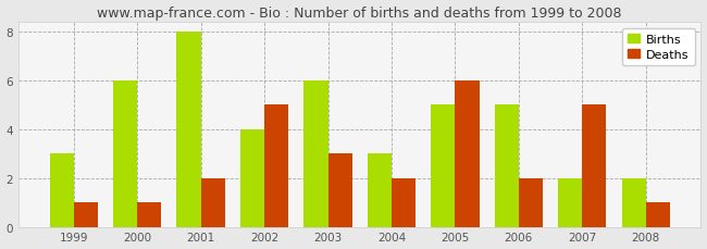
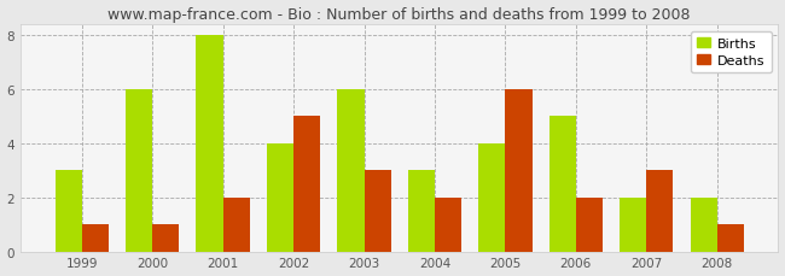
Births/2005: 5 -> 4
Deaths/2007: 5 -> 3
